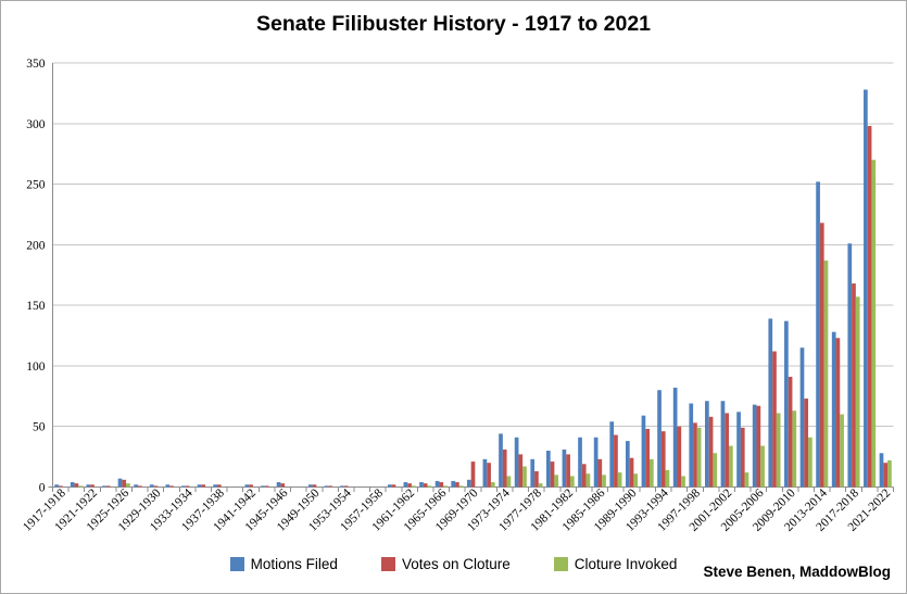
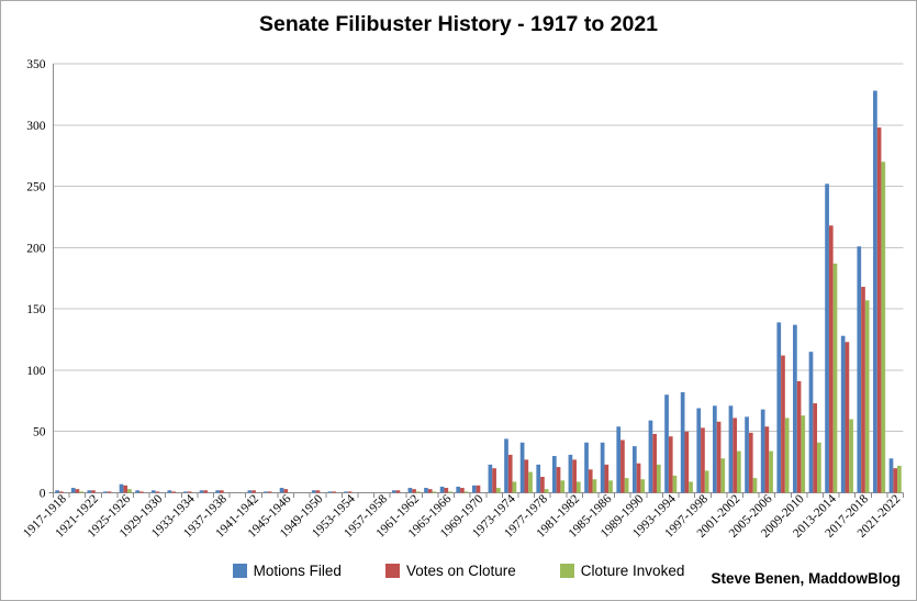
Votes on Cloture/1969-1970: 21 -> 6
Cloture Invoked/1997-1998: 49 -> 18
Votes on Cloture/2005-2006: 67 -> 54
